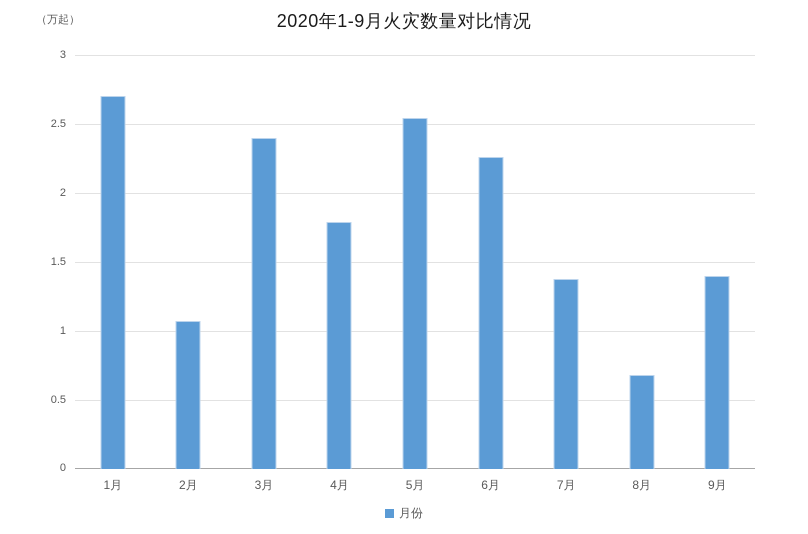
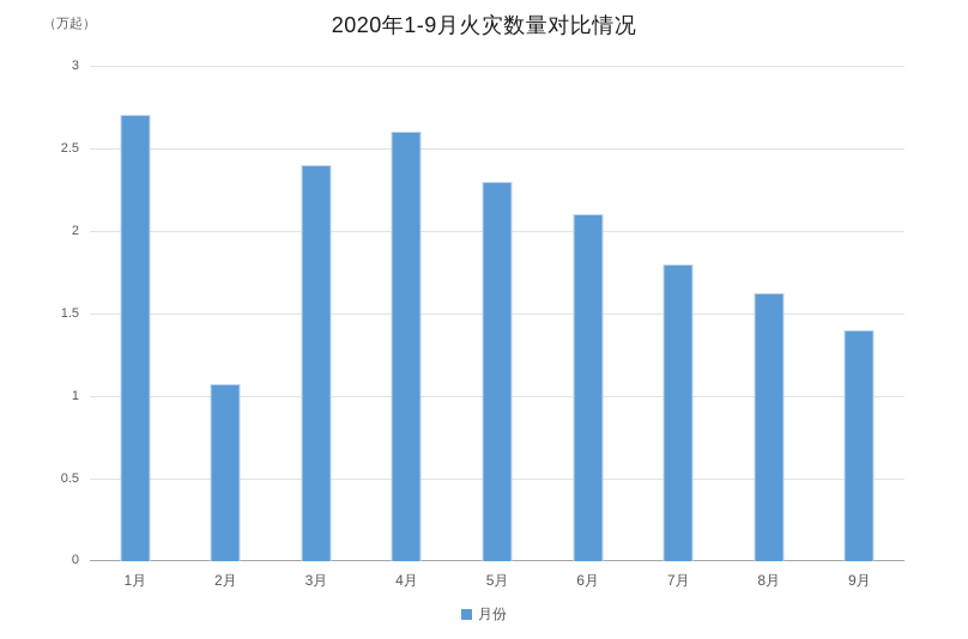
4月: 1.79 -> 2.60
5月: 2.54 -> 2.30
6月: 2.26 -> 2.10
7月: 1.38 -> 1.80
8月: 0.68 -> 1.62
